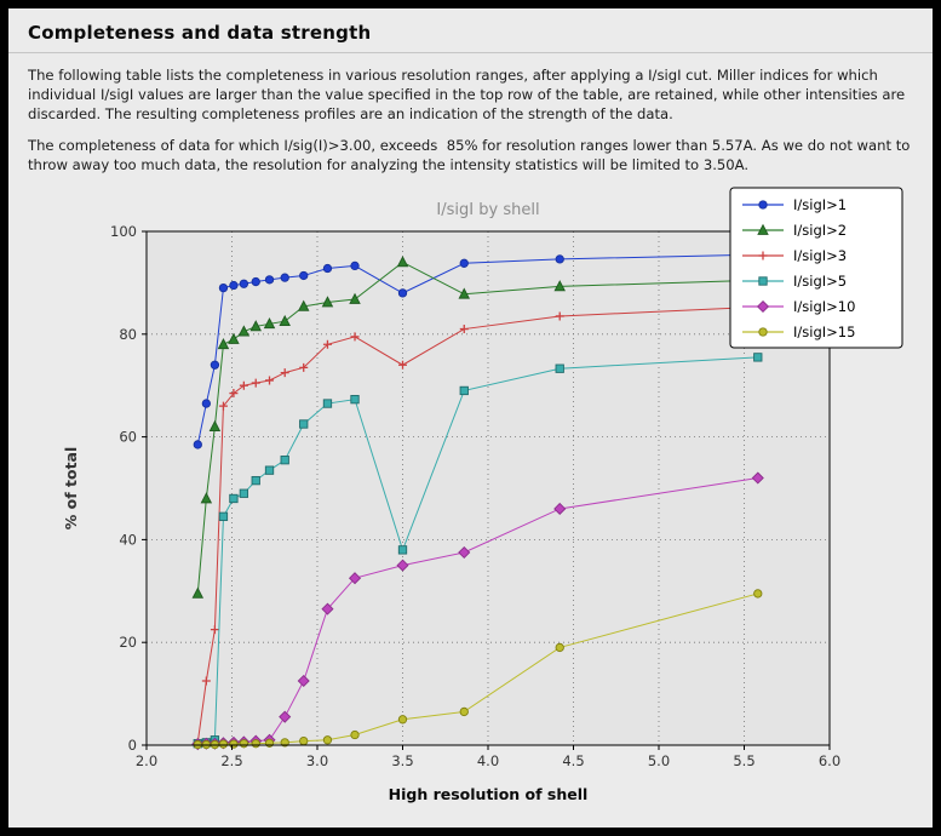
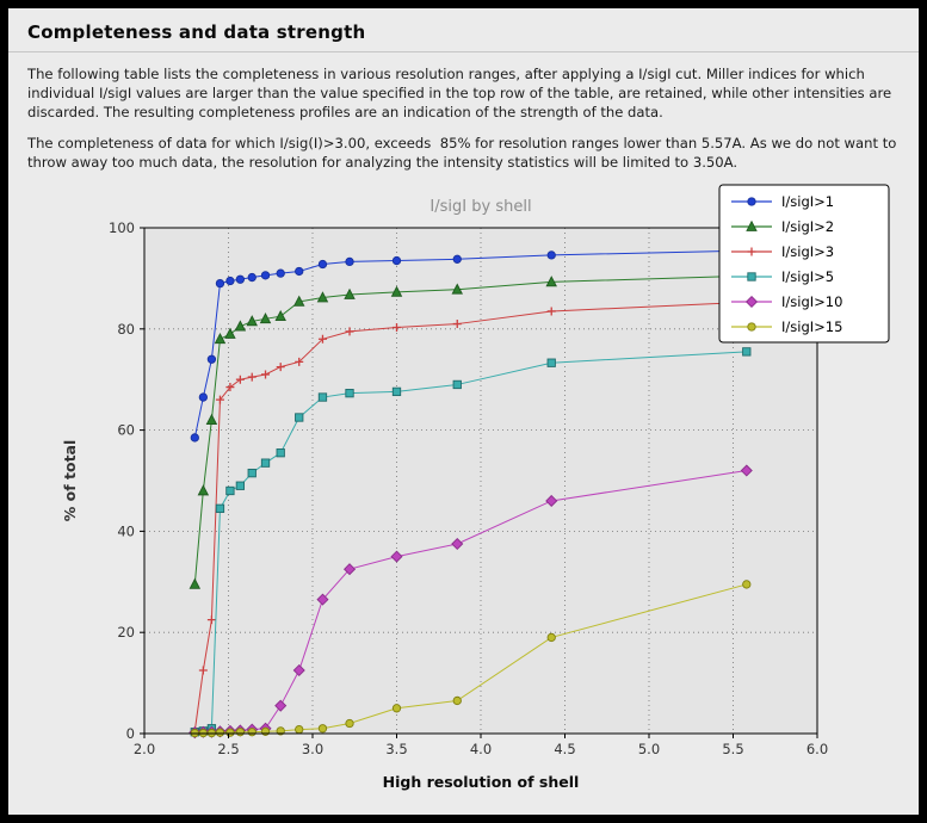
I/sigI>1/3.5: 88 -> 94
I/sigI>2/3.5: 94 -> 87
I/sigI>3/3.5: 74 -> 80
I/sigI>5/3.5: 38 -> 68
